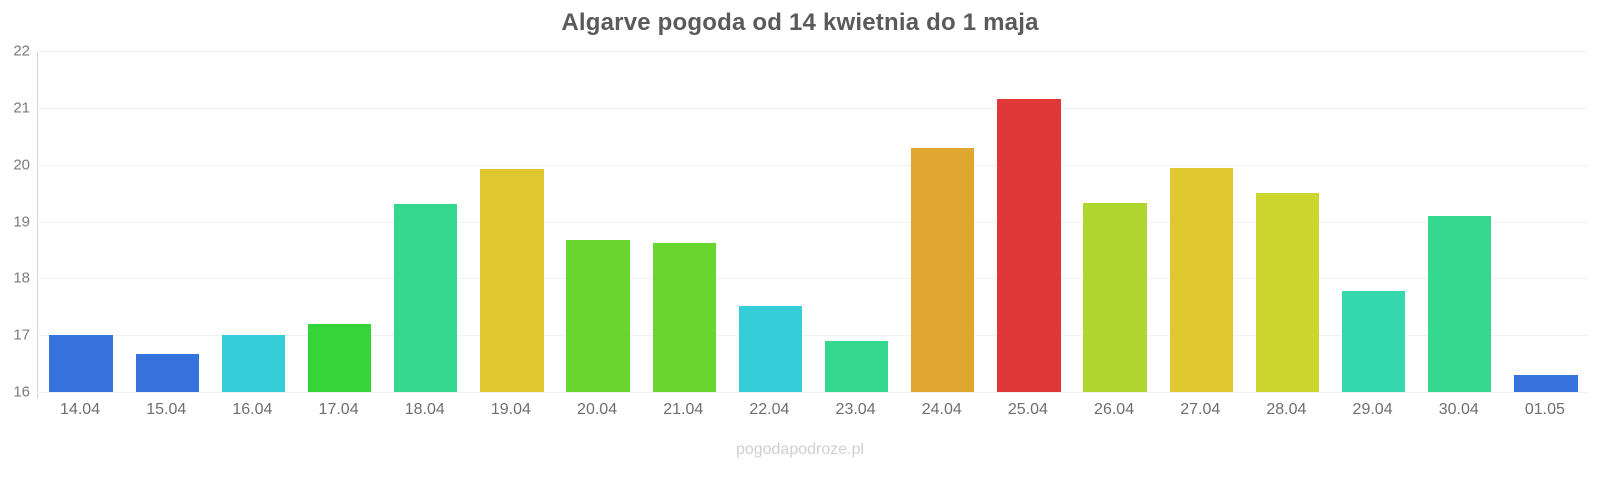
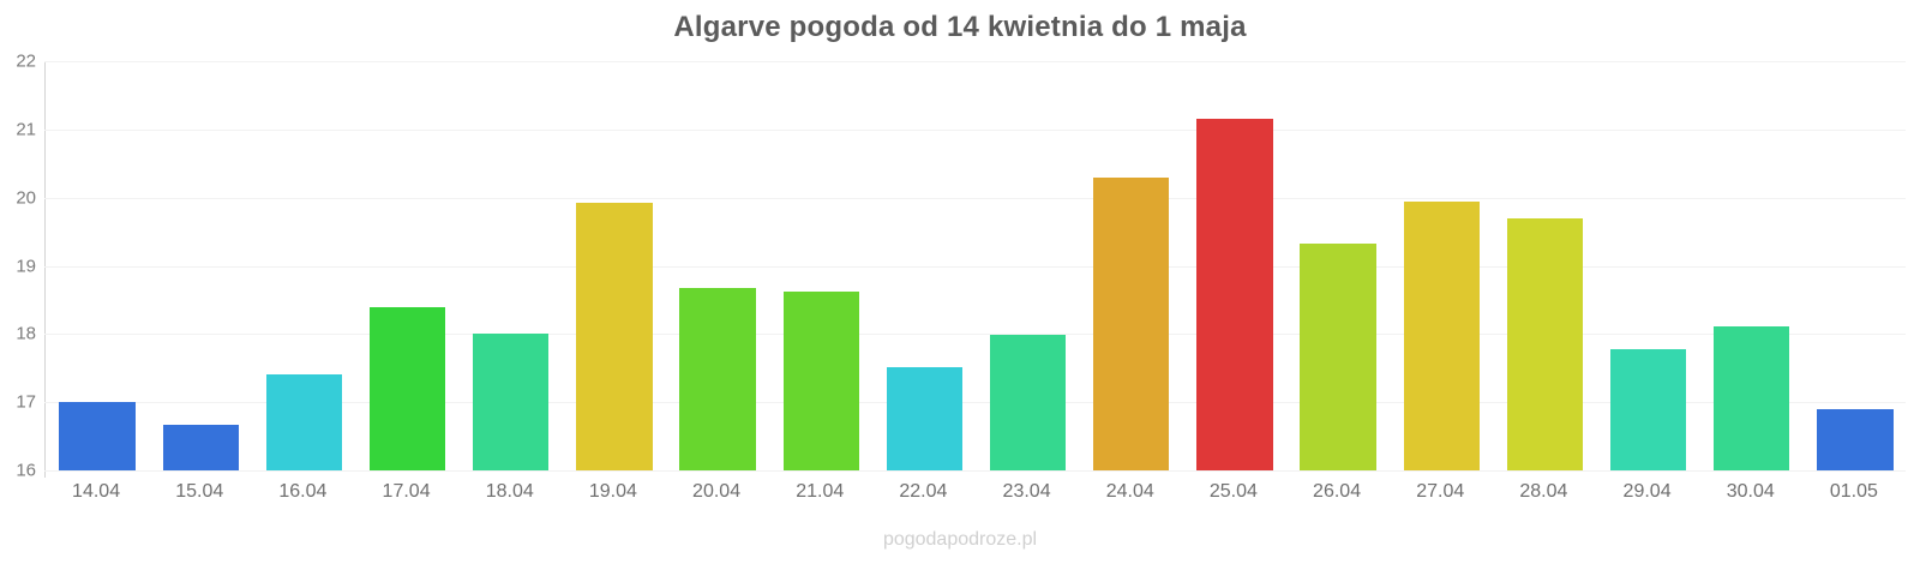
16.04: 17.0 -> 17.4
17.04: 17.2 -> 18.4
18.04: 19.3 -> 18.0
23.04: 16.9 -> 18.0
28.04: 19.5 -> 19.7
30.04: 19.1 -> 18.1
01.05: 16.3 -> 16.9
